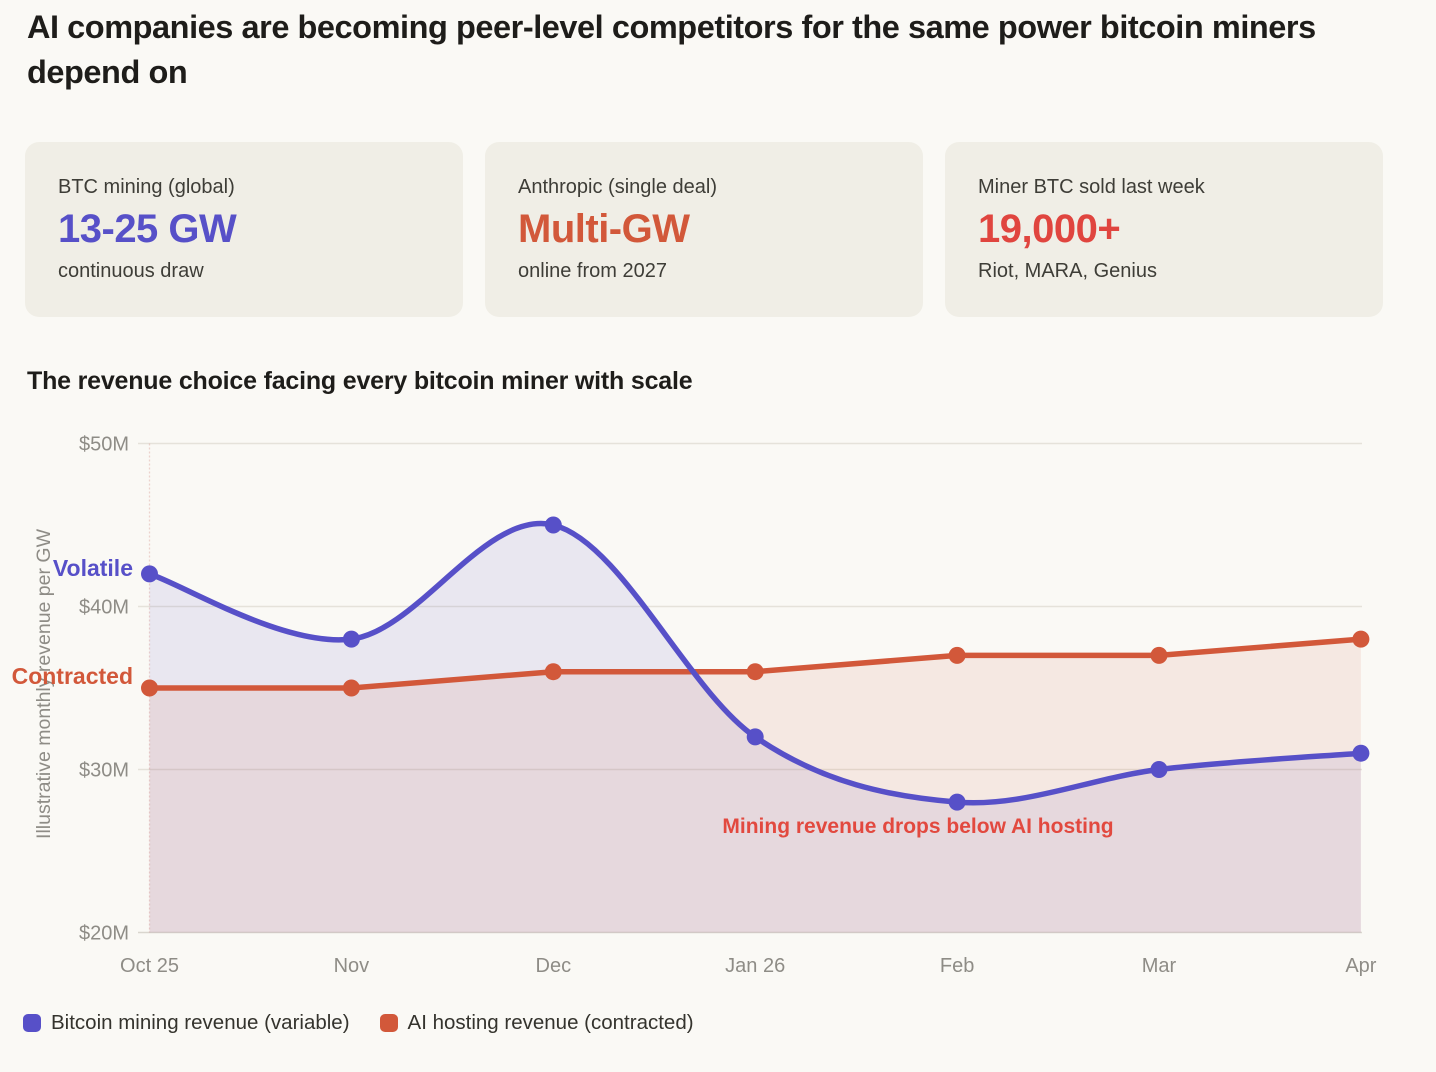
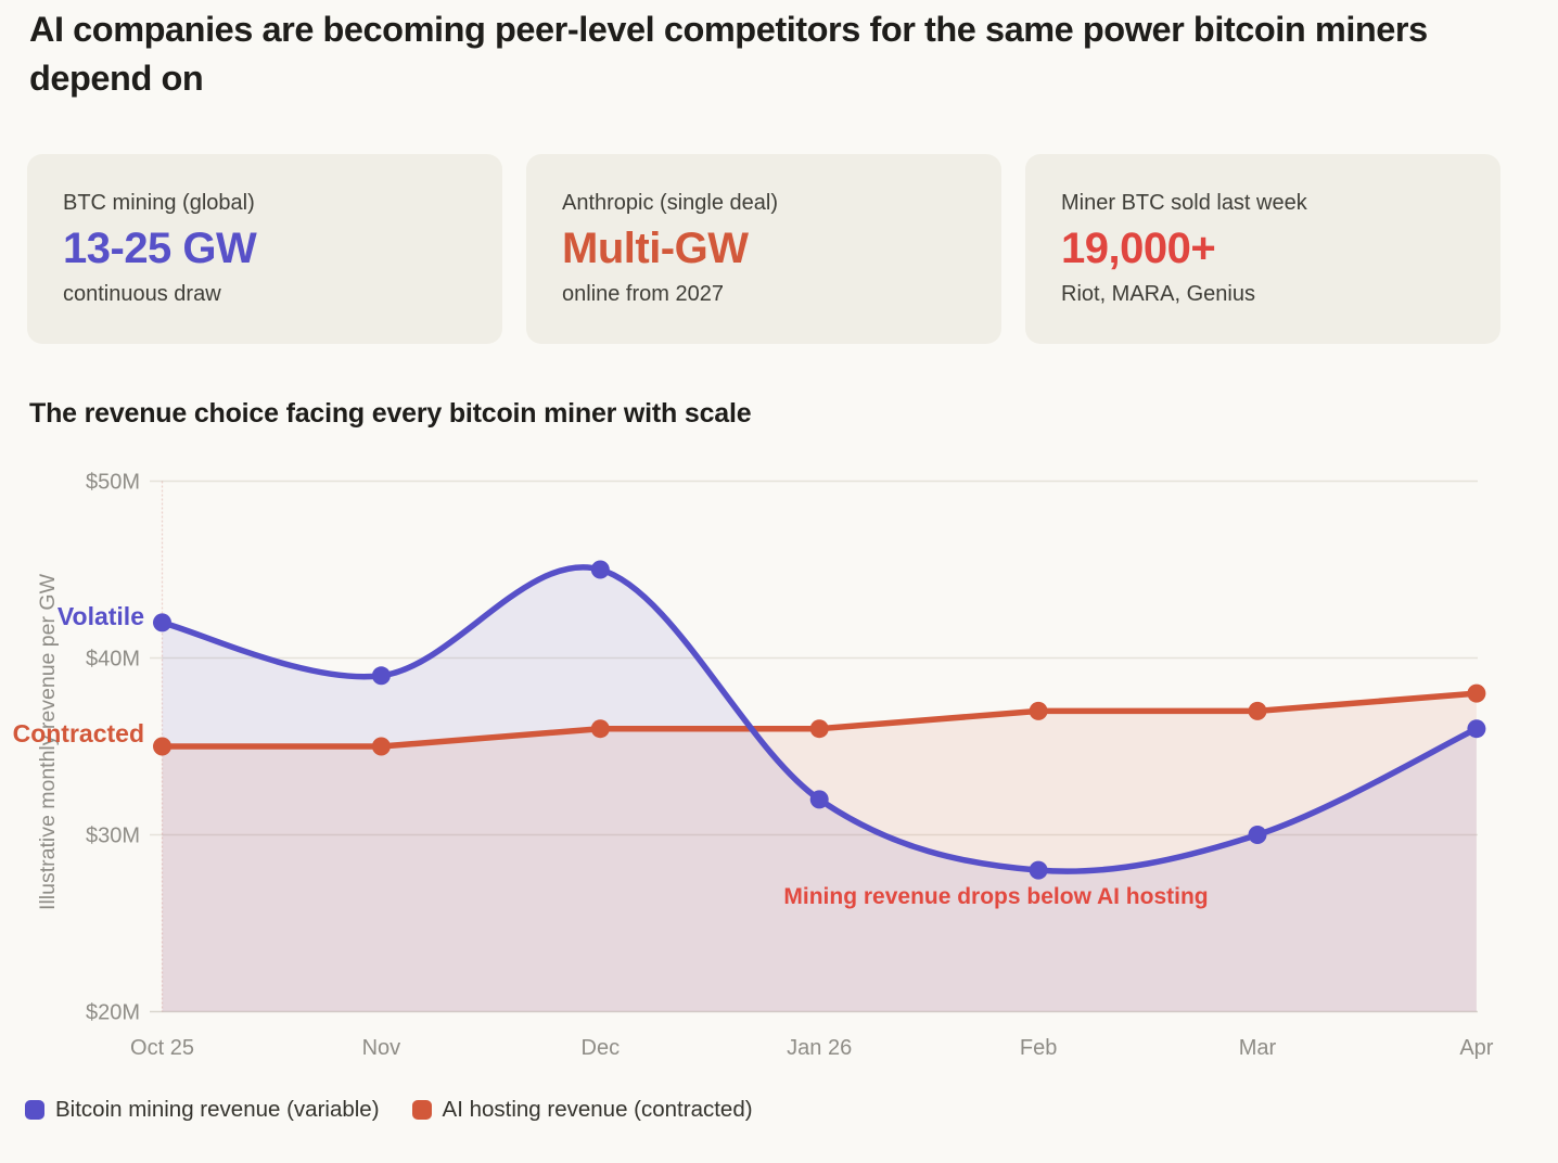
Bitcoin mining revenue (variable)/Nov: $38M -> $39M
Bitcoin mining revenue (variable)/Apr: $31M -> $36M
